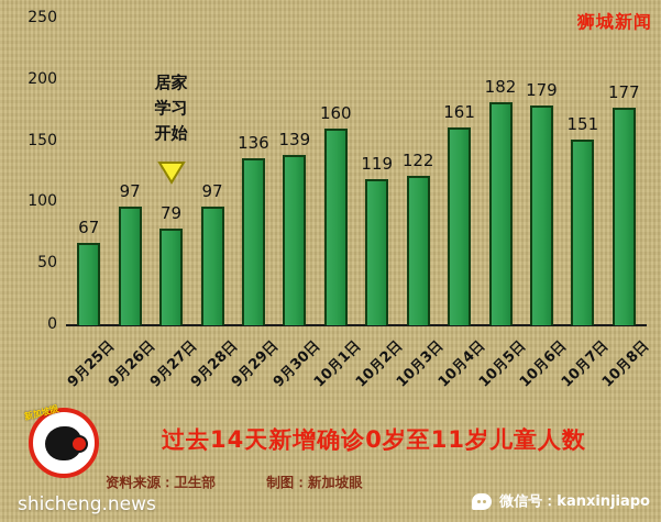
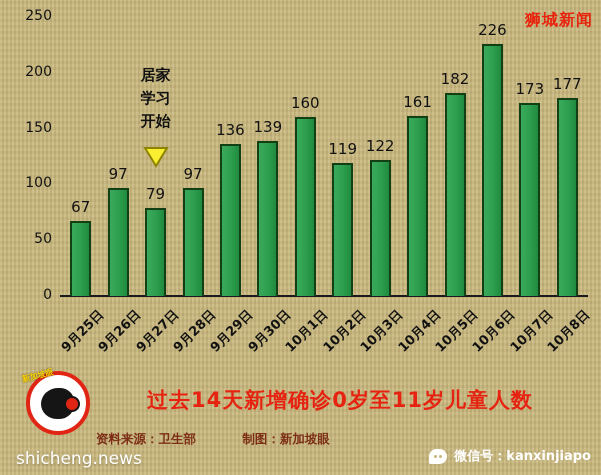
10月6日: 179 -> 226
10月7日: 151 -> 173
